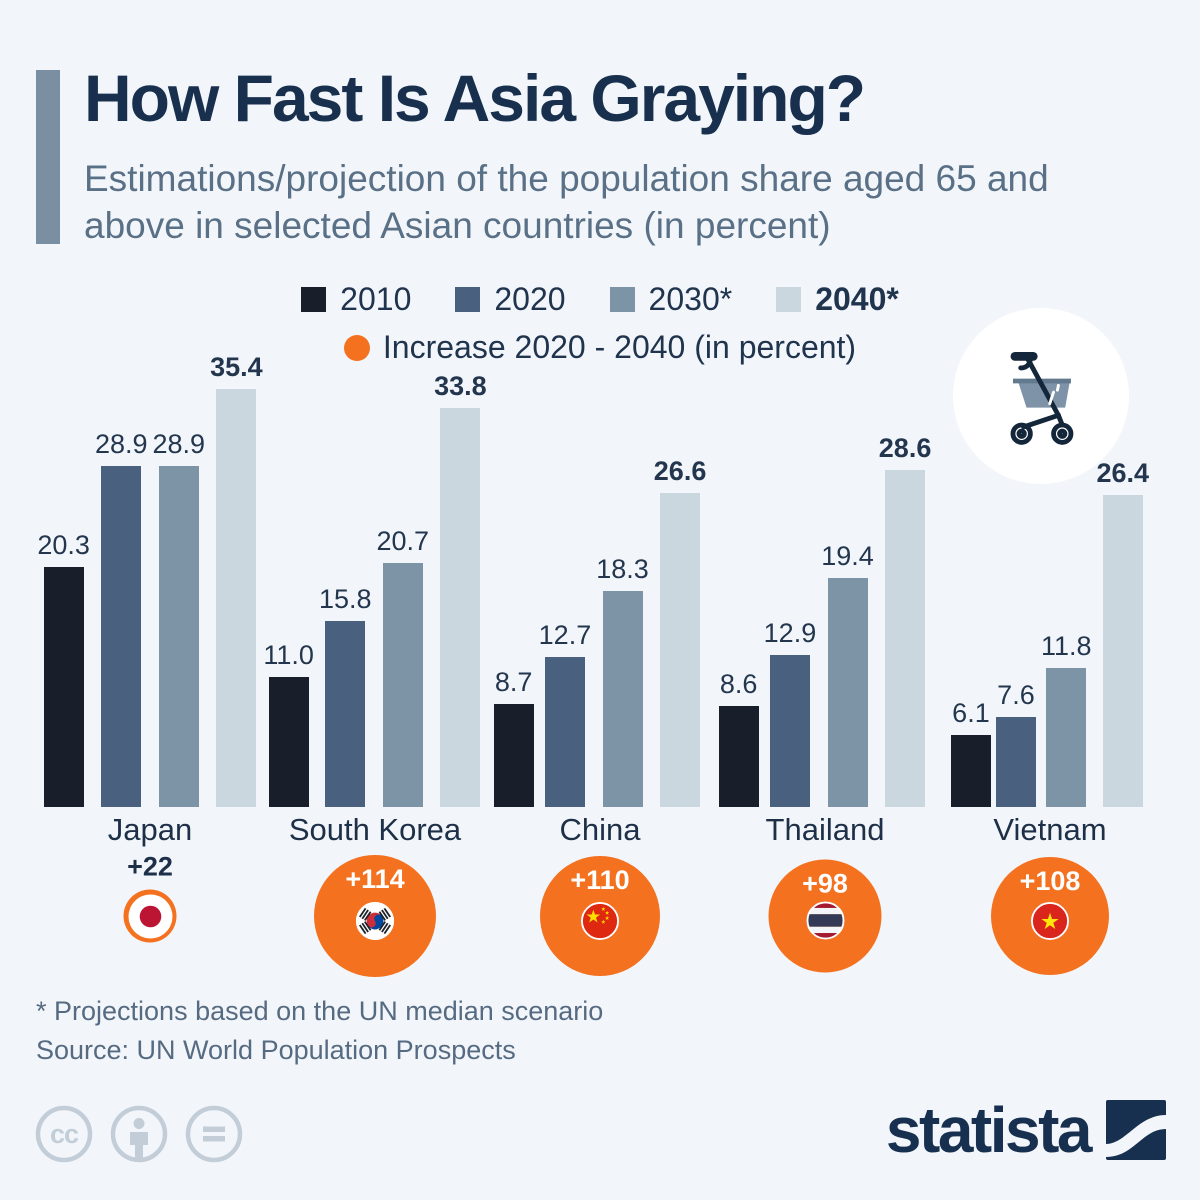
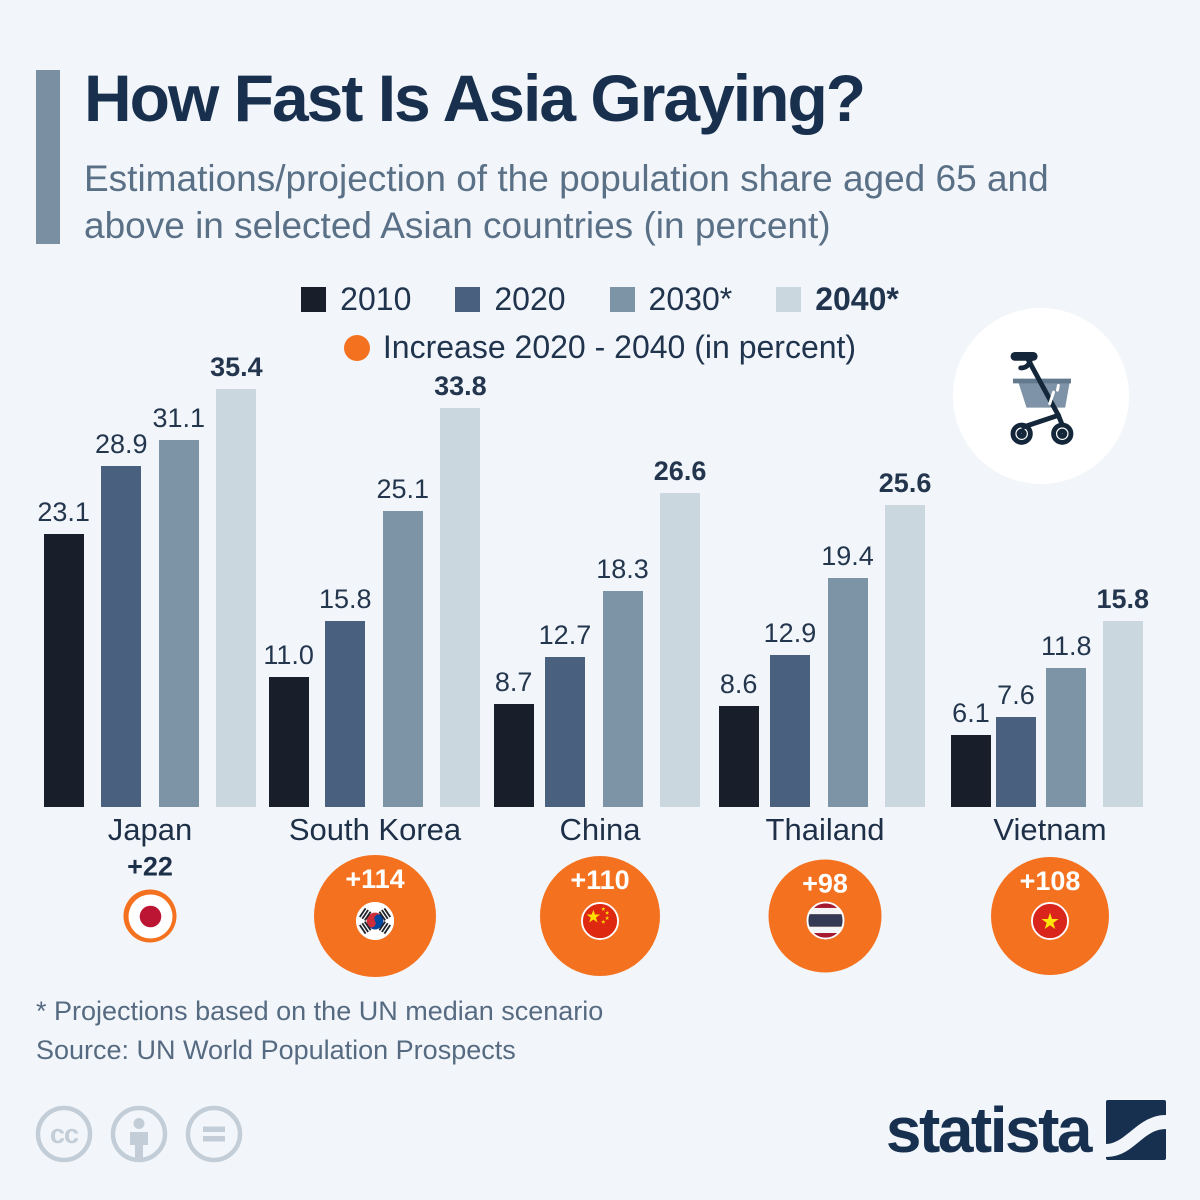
2010/Japan: 20.3 -> 23.1
2030*/Japan: 28.9 -> 31.1
2030*/South Korea: 20.7 -> 25.1
2040*/Thailand: 28.6 -> 25.6
2040*/Vietnam: 26.4 -> 15.8
